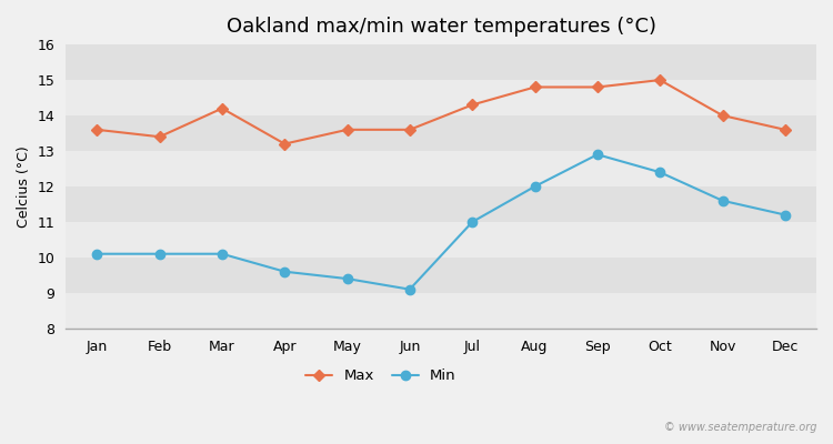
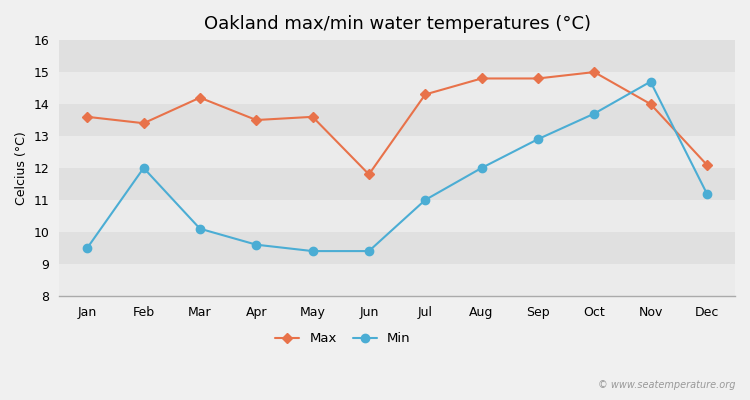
Min/Jan: 10.1 -> 9.5
Min/Feb: 10.1 -> 12.0
Max/Apr: 13.2 -> 13.5
Max/Jun: 13.6 -> 11.8
Min/Jun: 9.1 -> 9.4
Min/Oct: 12.4 -> 13.7
Min/Nov: 11.6 -> 14.7
Max/Dec: 13.6 -> 12.1
